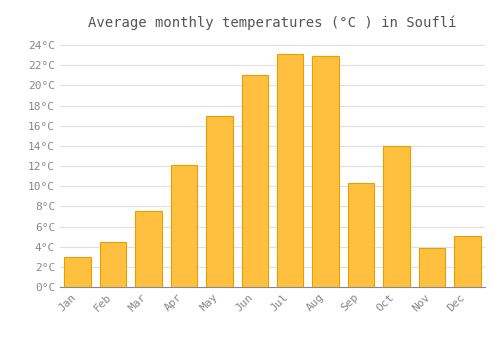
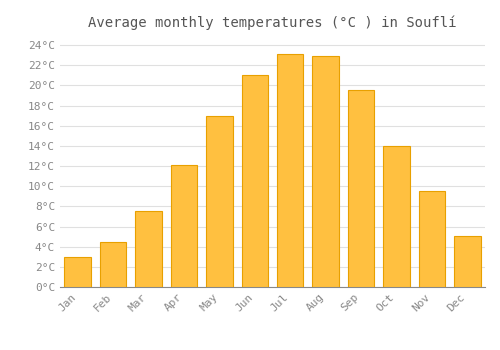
Sep: 10.3°C -> 19.5°C
Nov: 3.9°C -> 9.5°C
